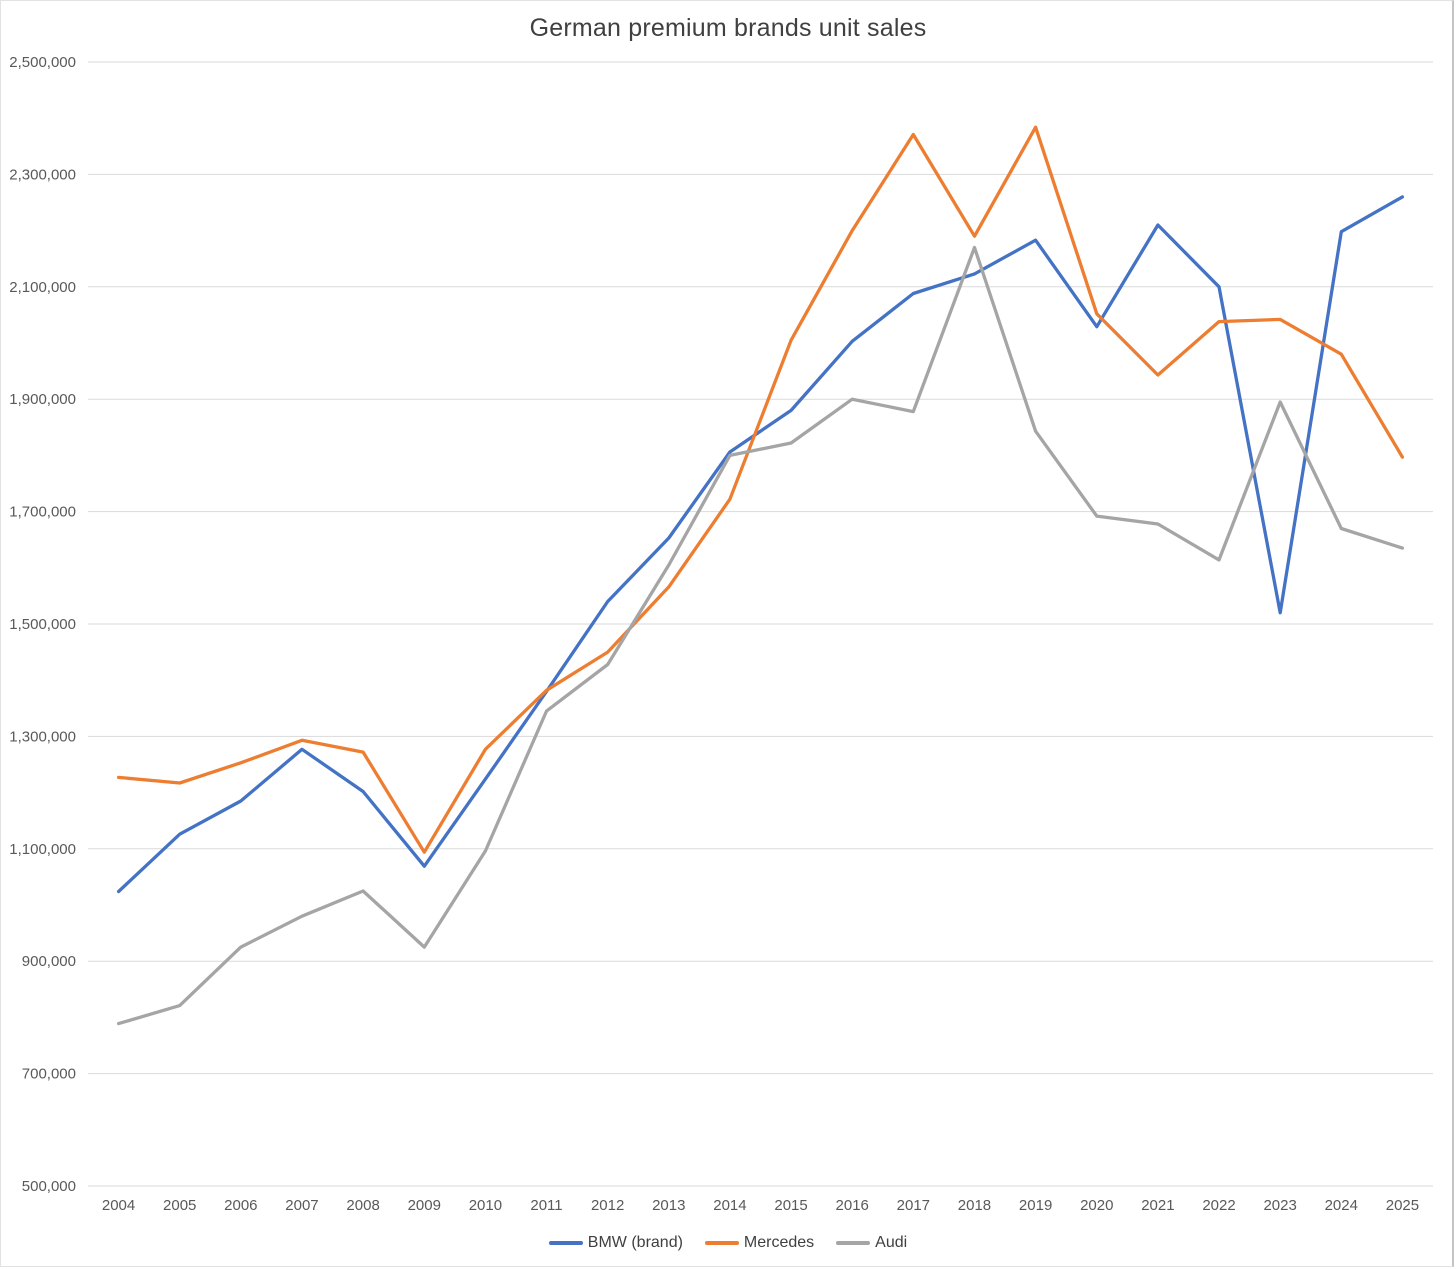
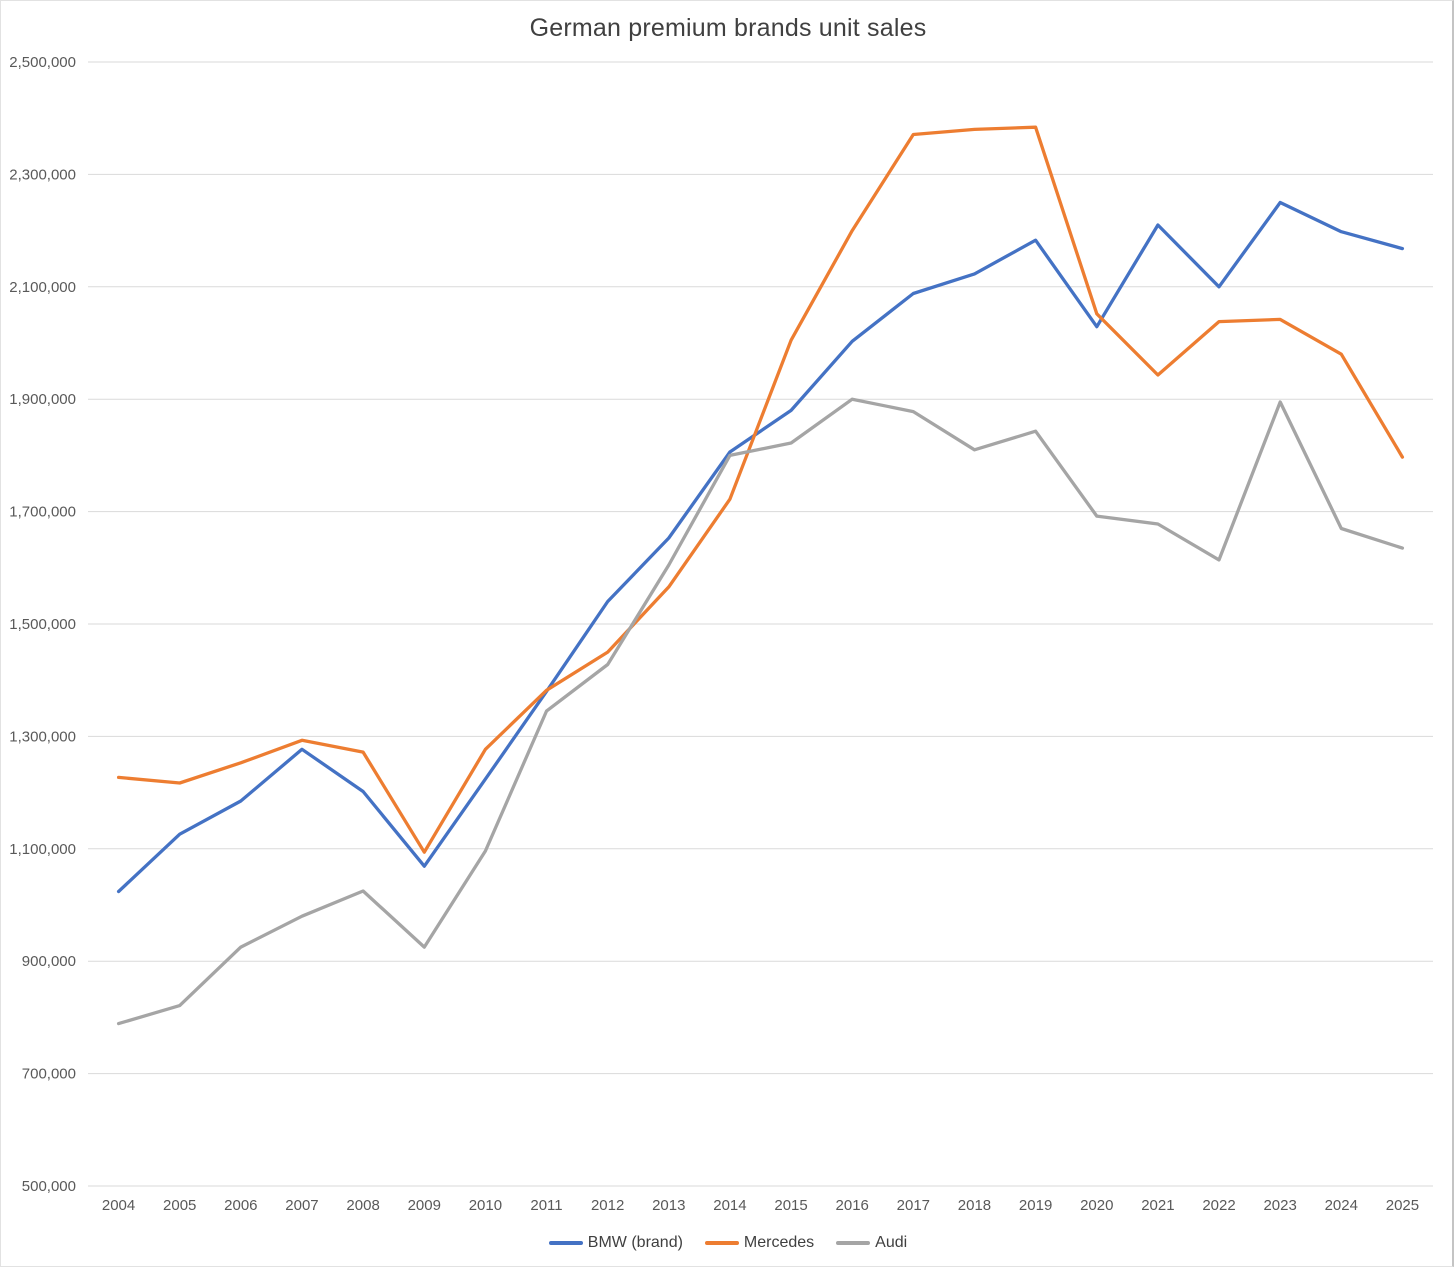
Mercedes/2018: 2190000 -> 2380000
Audi/2018: 2170000 -> 1810000
BMW (brand)/2023: 1520000 -> 2250000
BMW (brand)/2025: 2260000 -> 2170000
